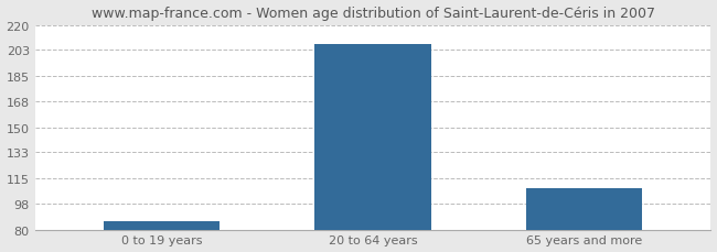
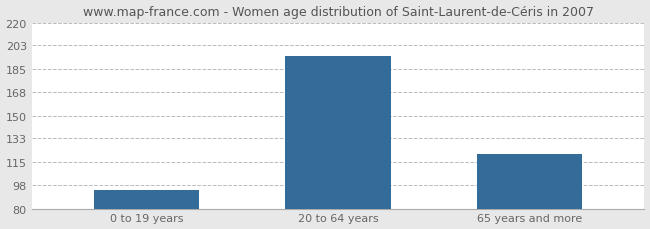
0 to 19 years: 86 -> 94
20 to 64 years: 207 -> 195
65 years and more: 108 -> 121
